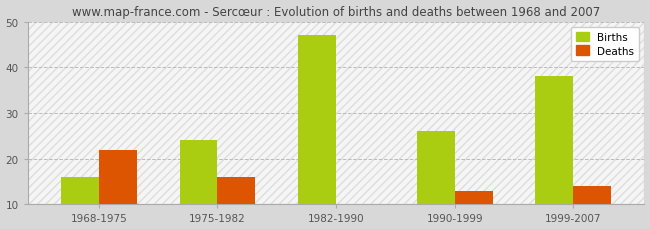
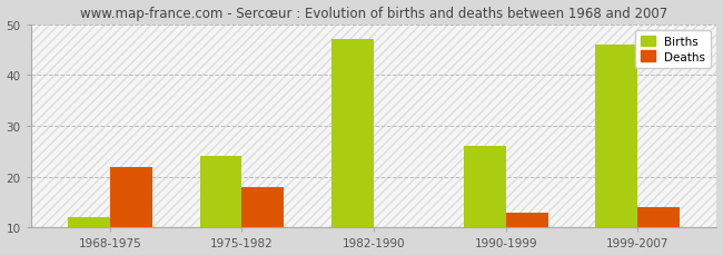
Births/1968-1975: 16 -> 12
Deaths/1975-1982: 16 -> 18
Births/1999-2007: 38 -> 46
